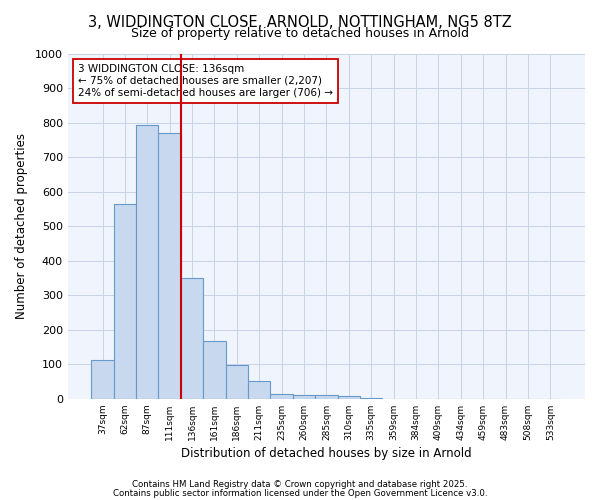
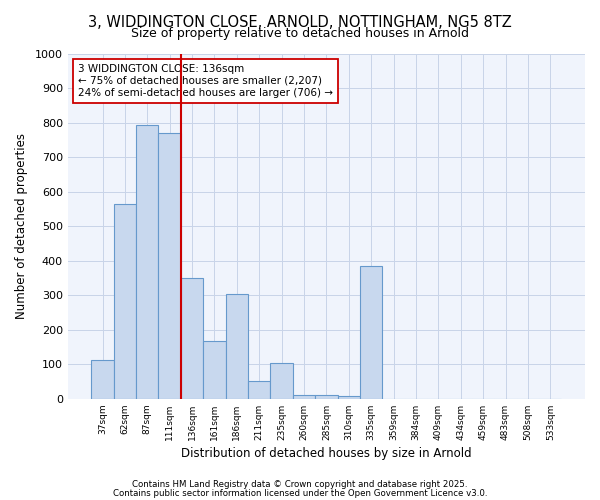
186sqm: 98 -> 305
235sqm: 15 -> 105
335sqm: 2 -> 385
